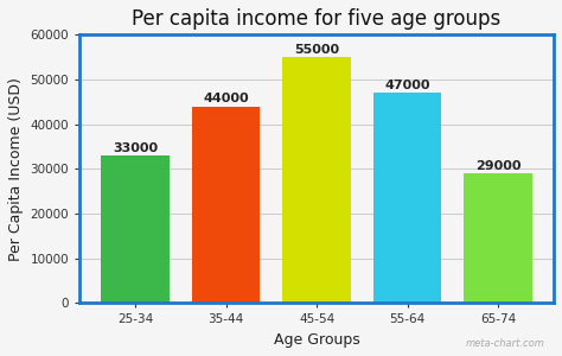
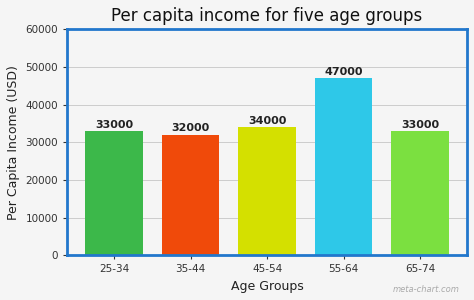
35-44: 44000 -> 32000
45-54: 55000 -> 34000
65-74: 29000 -> 33000
